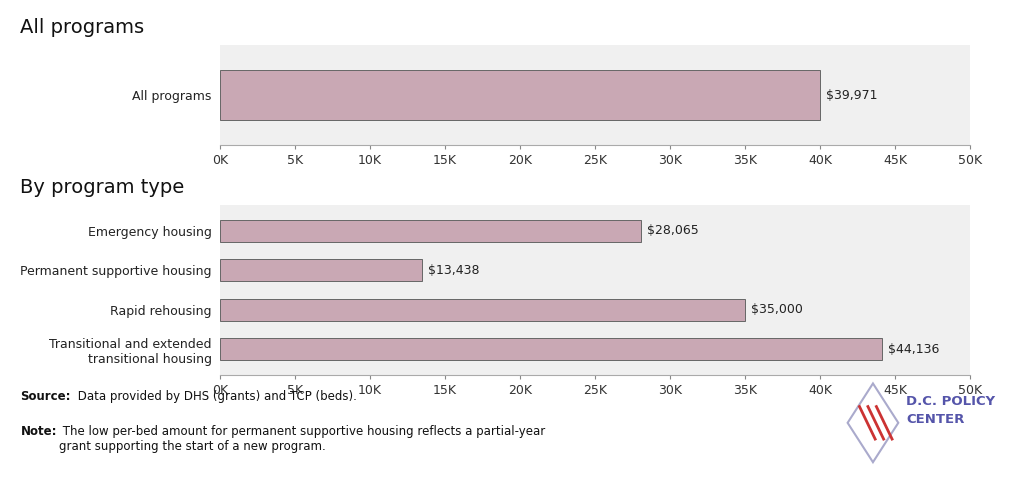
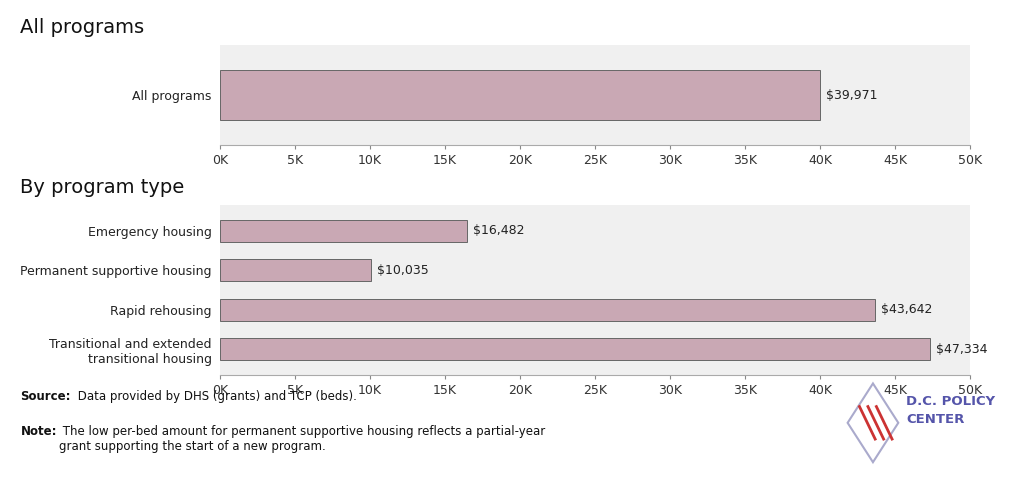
Emergency housing: $28,065 -> $16,482
Permanent supportive housing: $13,438 -> $10,035
Rapid rehousing: $35,000 -> $43,642
Transitional and extended transitional housing: $44,136 -> $47,334
